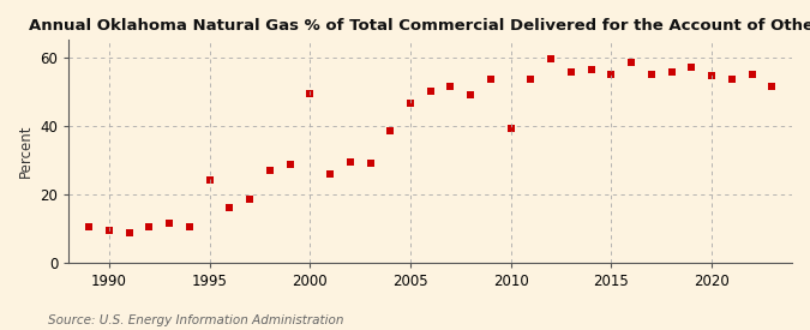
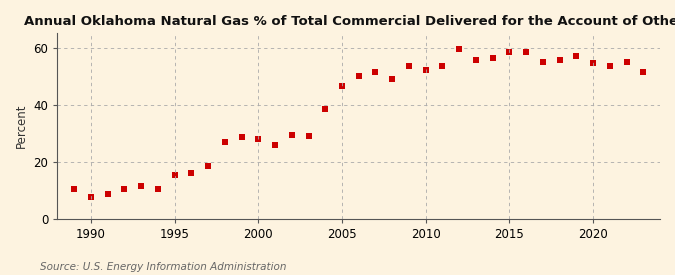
1990: 9.5 -> 7.5
1995: 24.0 -> 15.5
2000: 49.5 -> 28.0
2010: 39.0 -> 52.0
2015: 55.0 -> 58.5
